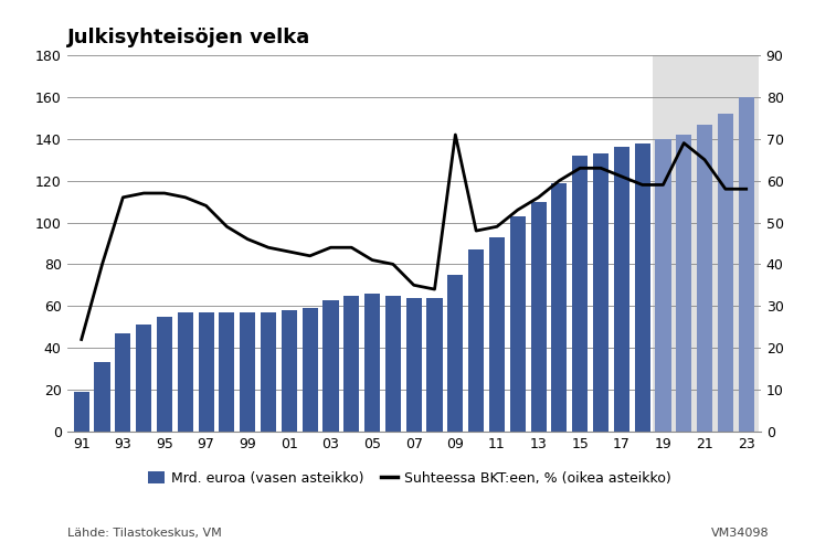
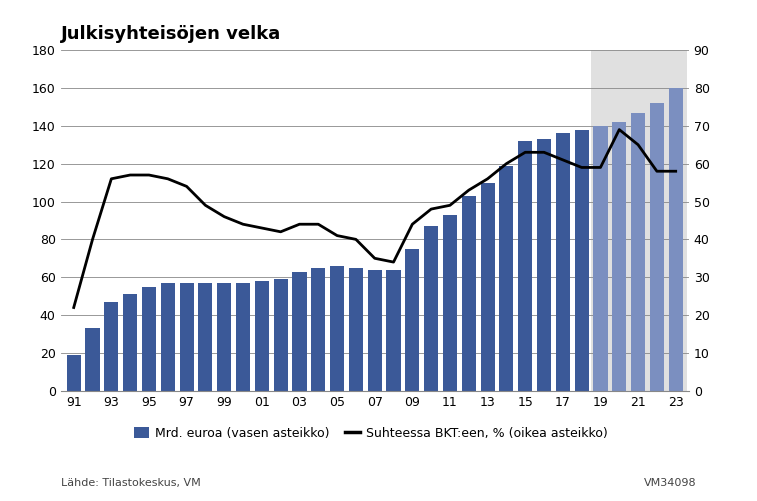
Suhteessa BKT:een, % (oikea asteikko)/09: 71 -> 44
